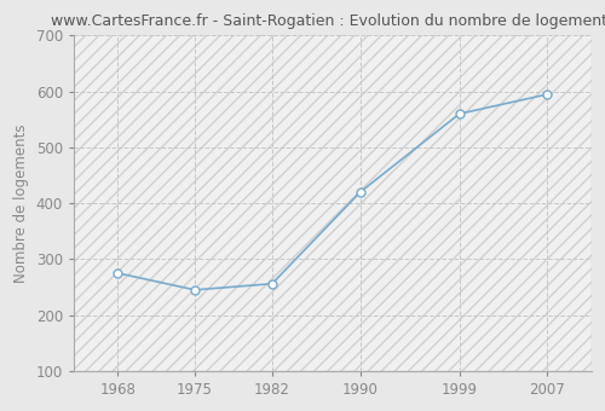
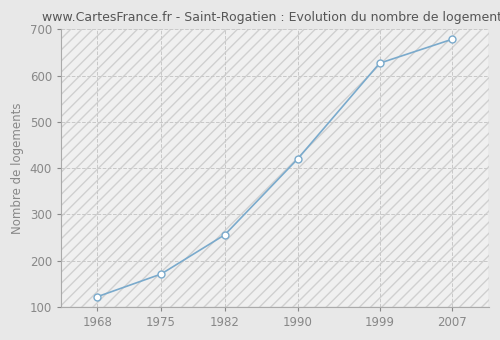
1968: 275 -> 122
1975: 245 -> 171
1999: 560 -> 627
2007: 595 -> 679
